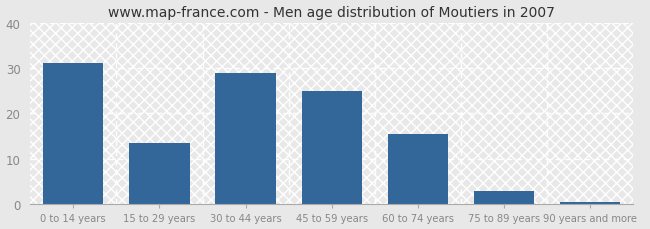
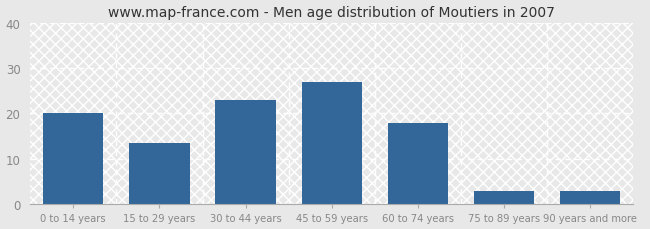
0 to 14 years: 31.0 -> 20.0
30 to 44 years: 29.0 -> 23.0
45 to 59 years: 25.0 -> 27.0
60 to 74 years: 15.5 -> 18.0
90 years and more: 0.5 -> 3.0
